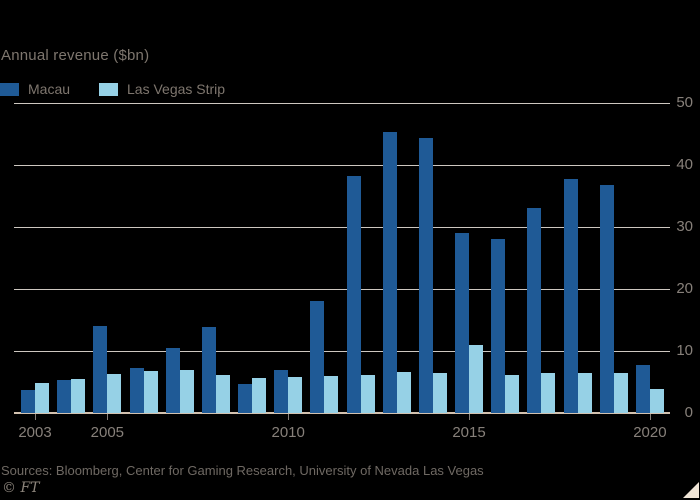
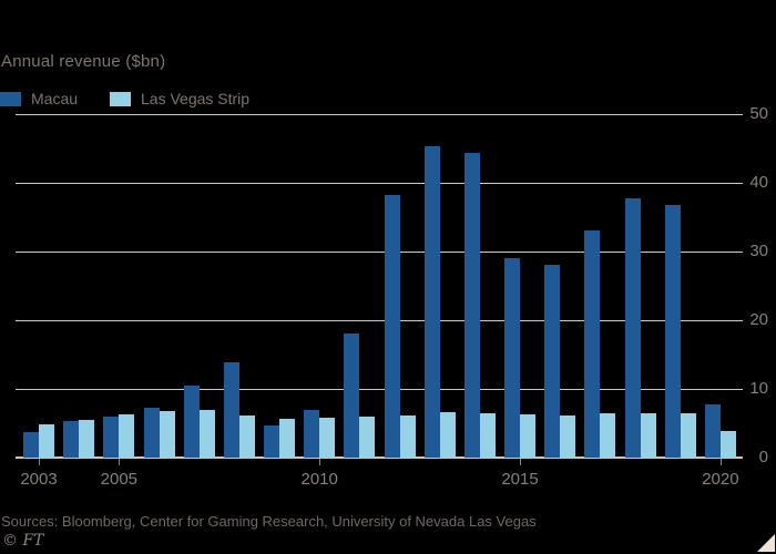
Macau/2005: 14 -> 6
Las Vegas Strip/2015: 11 -> 6
